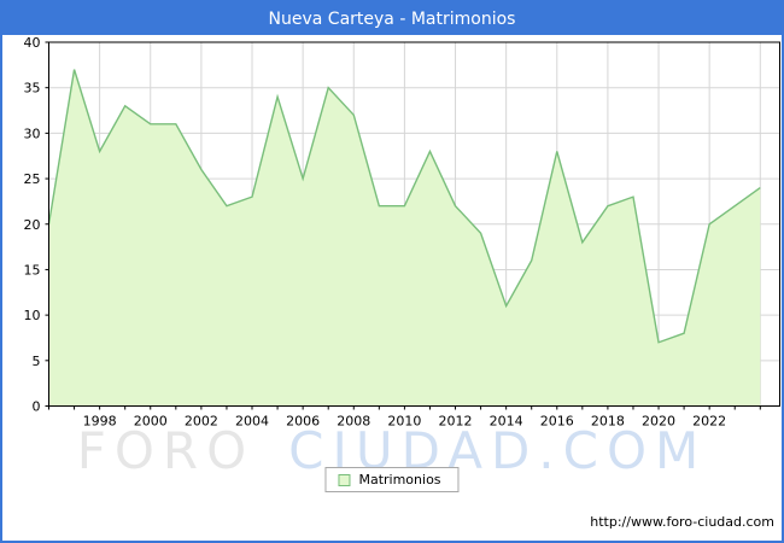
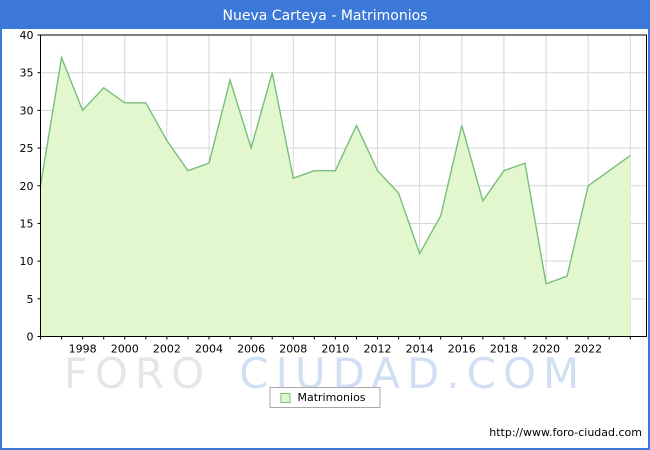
1998: 28 -> 30
2008: 32 -> 21
